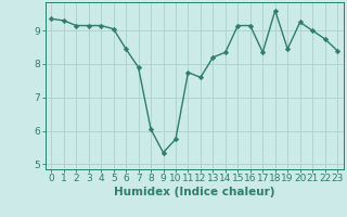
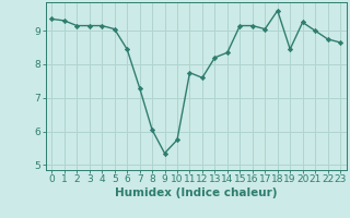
7: 7.90 -> 7.30
17: 8.35 -> 9.05
23: 8.40 -> 8.65
